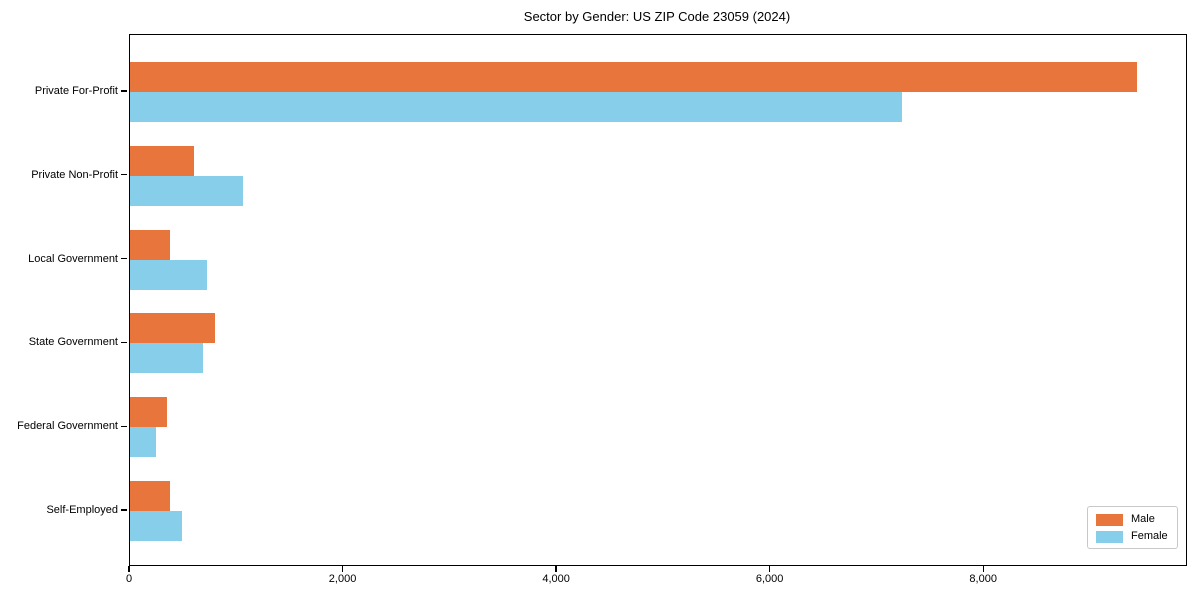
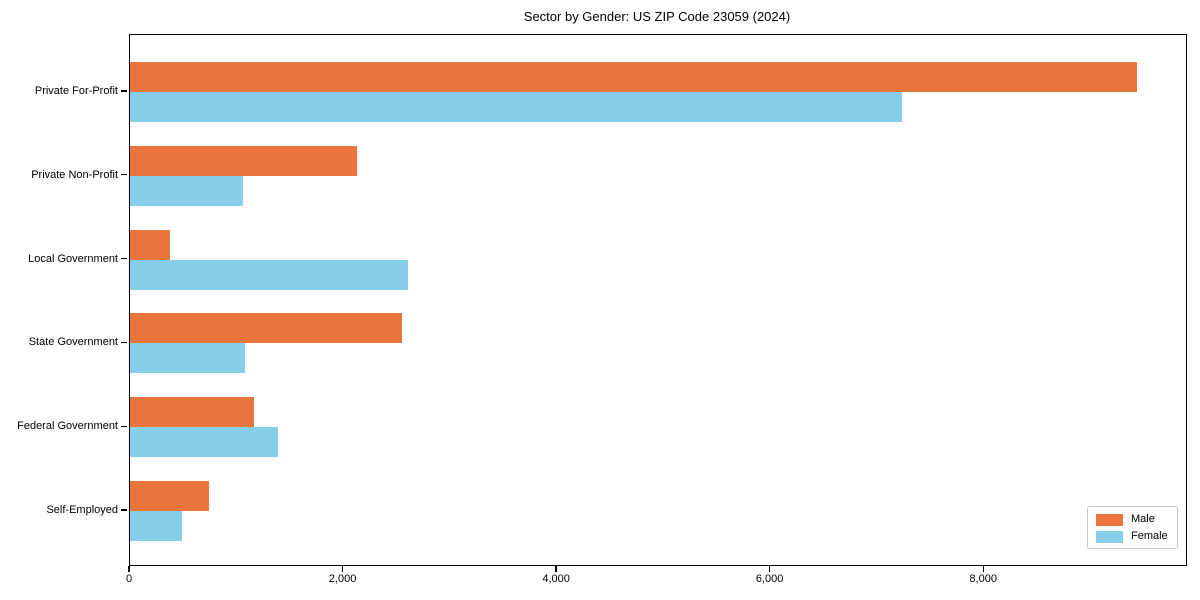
Male/Private Non-Profit: 600 -> 2130
Female/Local Government: 720 -> 2600
Male/State Government: 800 -> 2550
Female/State Government: 680 -> 1080
Male/Federal Government: 340 -> 1160
Female/Federal Government: 240 -> 1390
Male/Self-Employed: 380 -> 740
